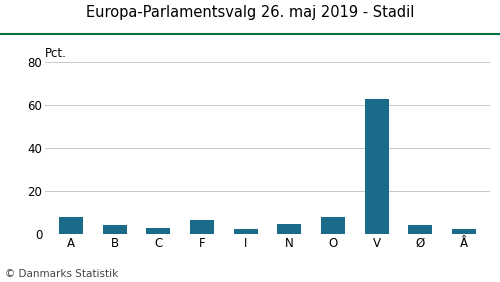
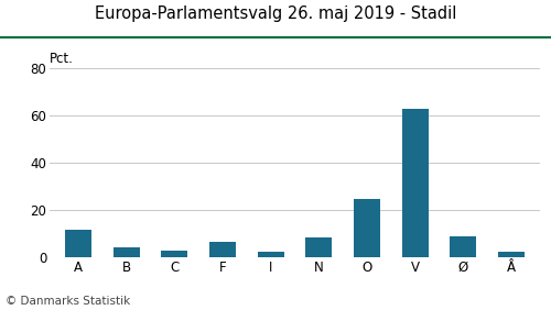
A: 8.1 -> 11.5
N: 4.8 -> 8.5
O: 8.0 -> 24.5
Ø: 4.0 -> 9.0
